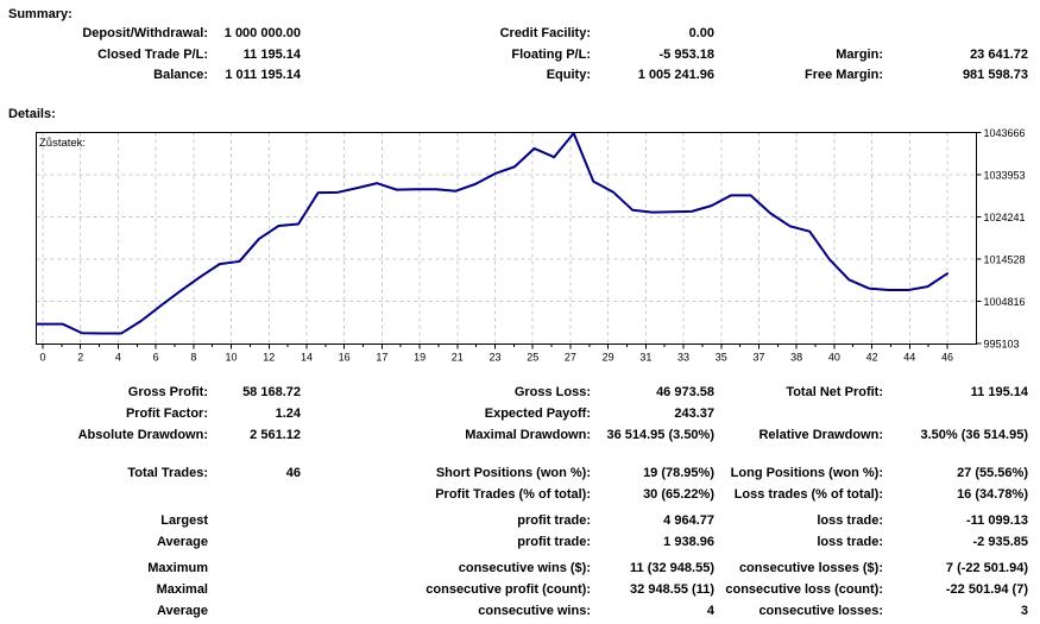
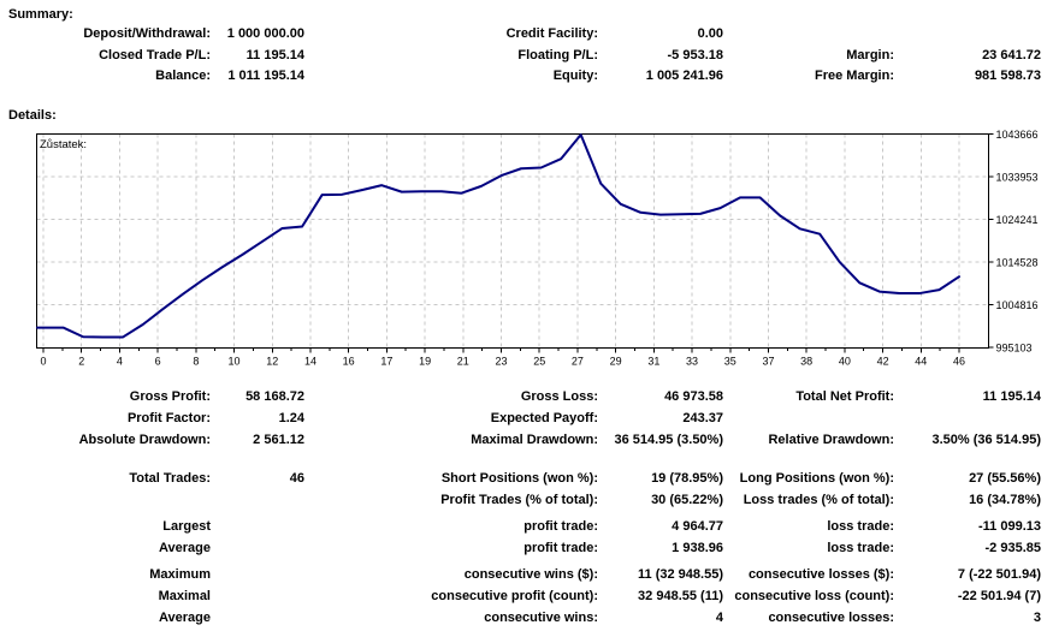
10: 1014000 -> 1016000
25: 1040000 -> 1036000
29: 1030000 -> 1028000
